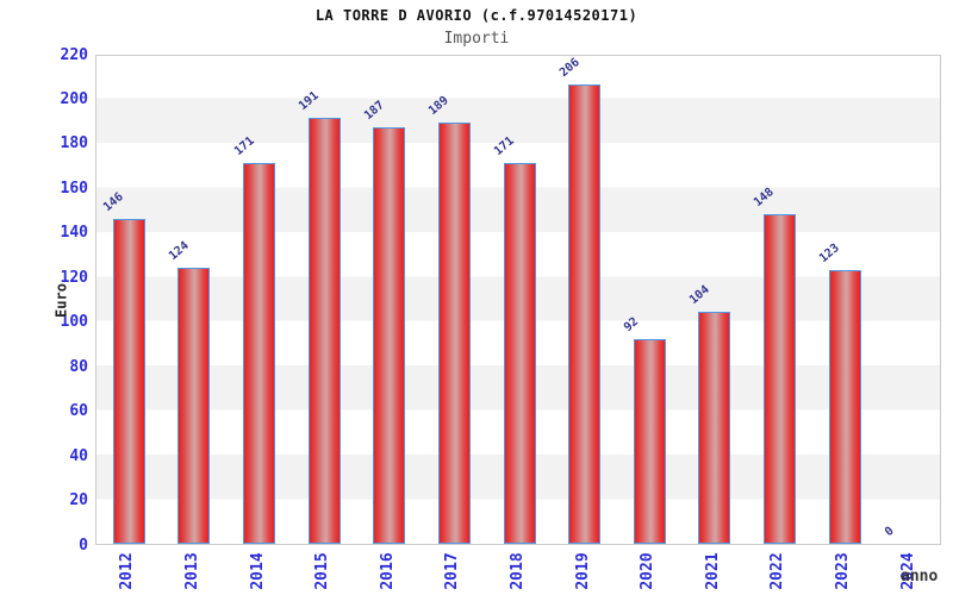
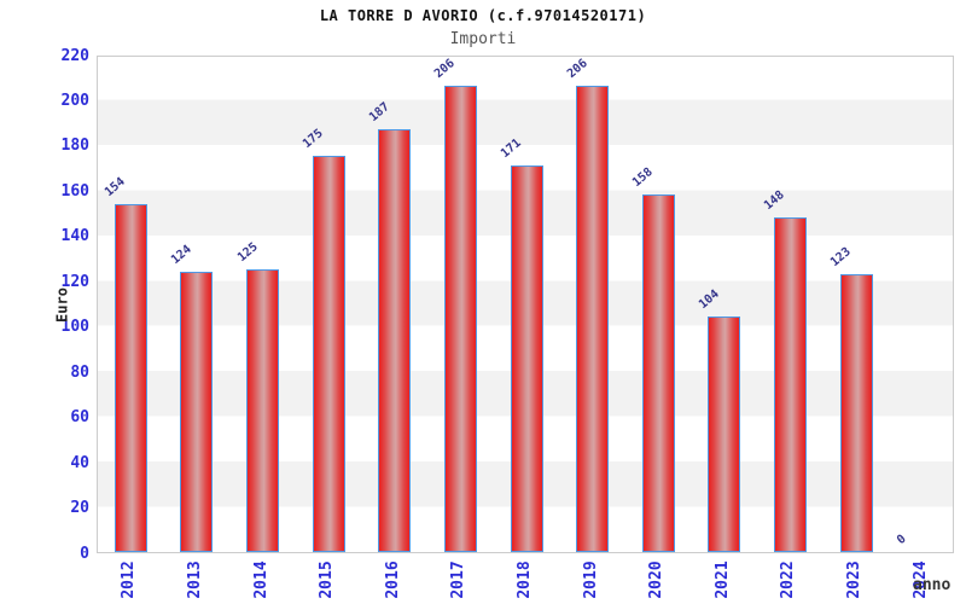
2012: 146 -> 154
2014: 171 -> 125
2015: 191 -> 175
2017: 189 -> 206
2020: 92 -> 158
